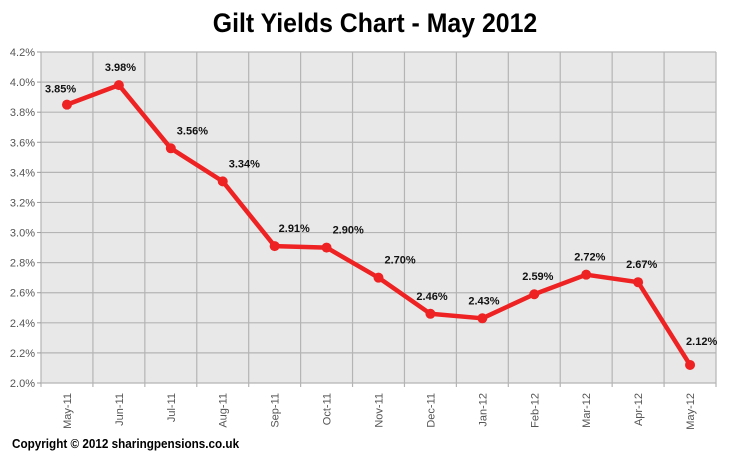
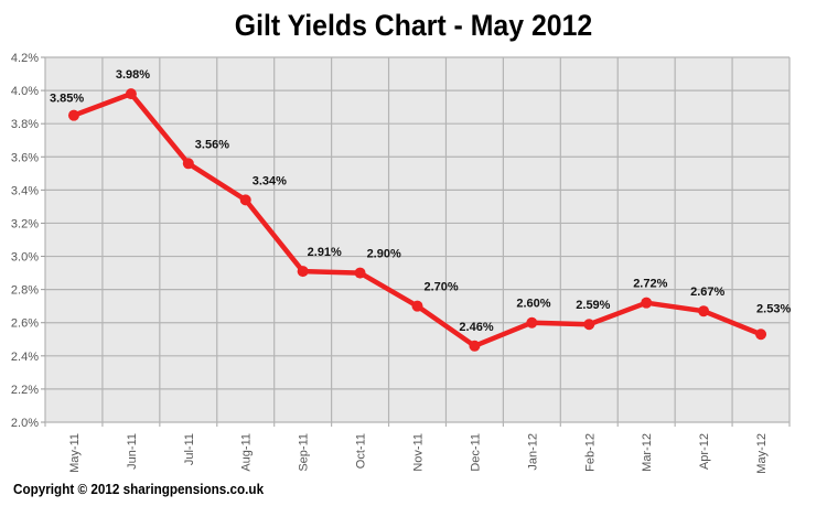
Jan-12: 2.43% -> 2.60%
May-12: 2.12% -> 2.53%
